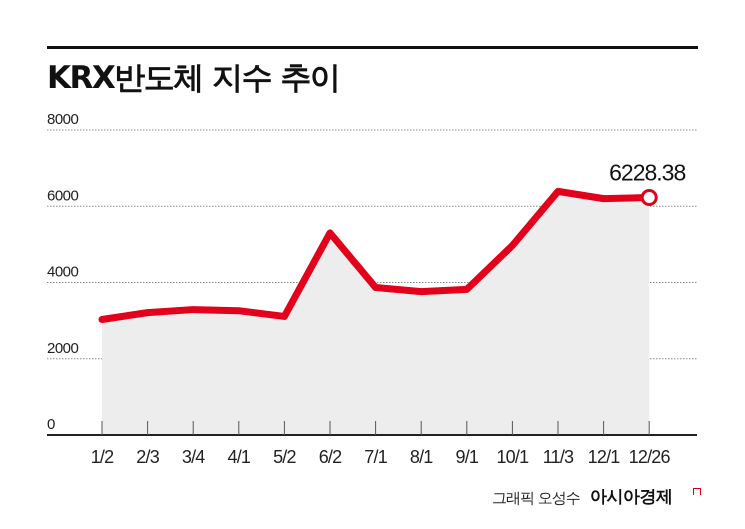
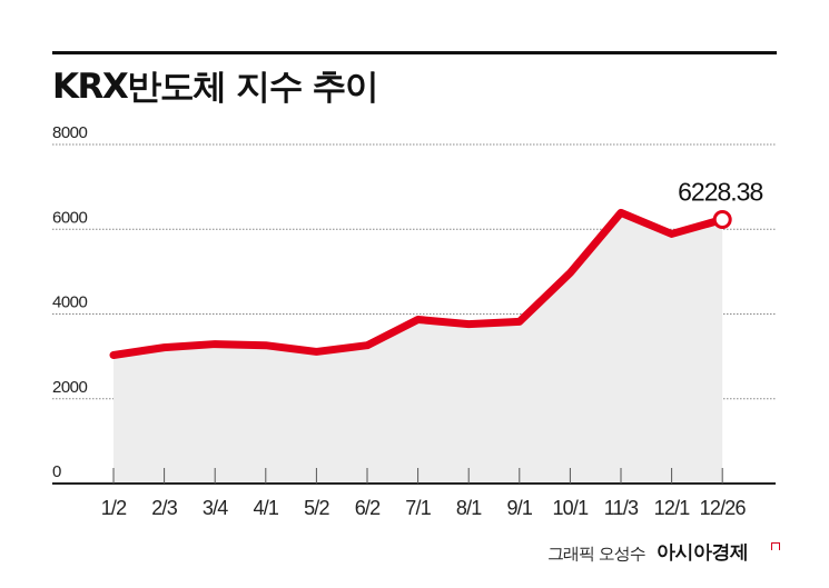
6/2: 5300 -> 3300
12/1: 6200 -> 5900
